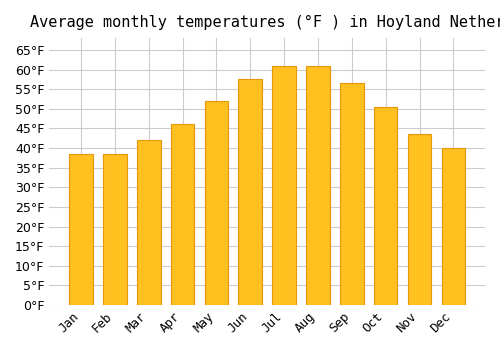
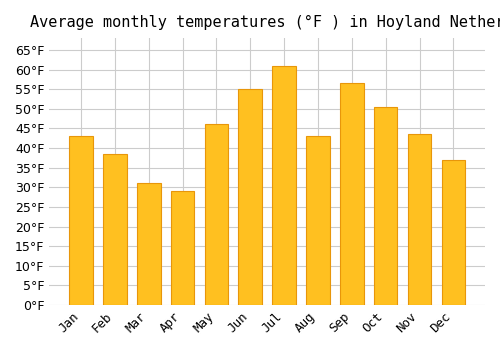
Jan: 38.5°F -> 43.0°F
Mar: 42.0°F -> 31.0°F
Apr: 46.0°F -> 29.0°F
May: 52.0°F -> 46.0°F
Jun: 57.5°F -> 55.0°F
Aug: 61.0°F -> 43.0°F
Dec: 40.0°F -> 37.0°F
